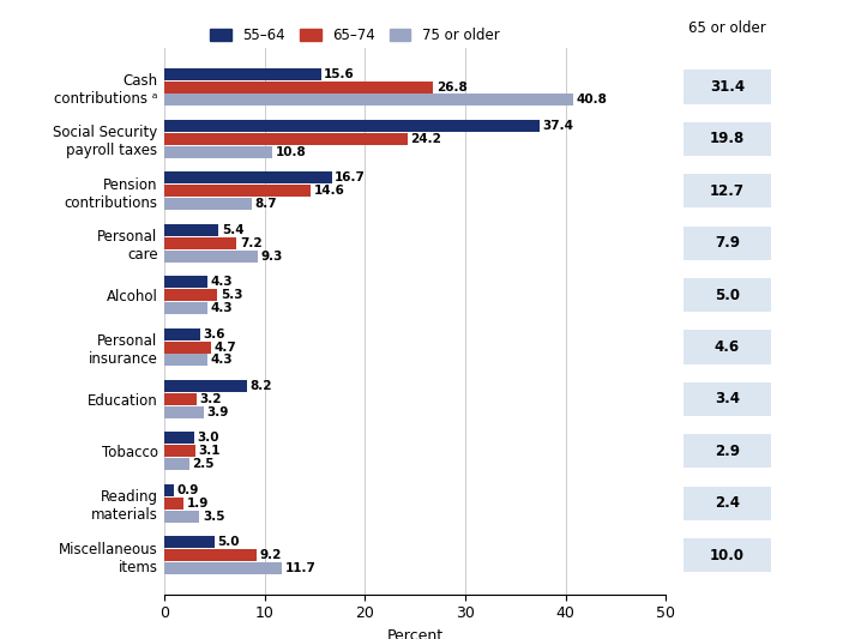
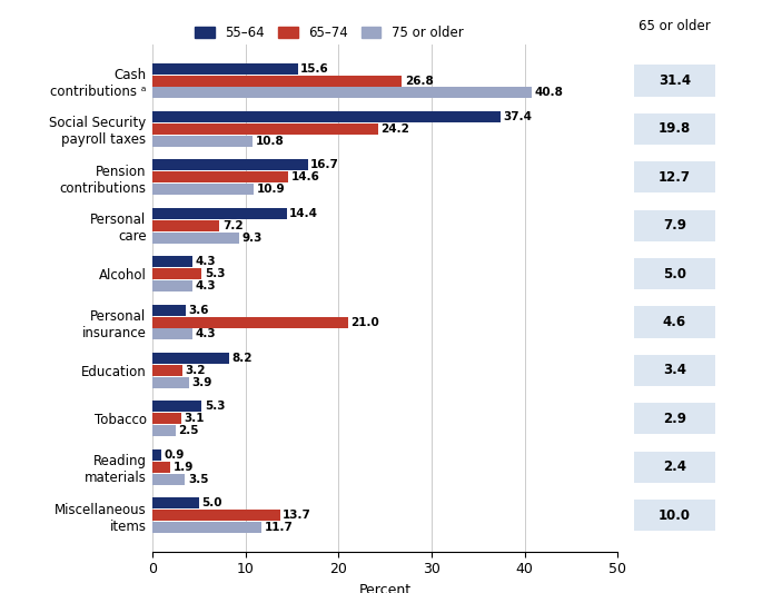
75 or older/Pension contributions: 8.7 -> 10.9
55–64/Personal care: 5.4 -> 14.4
65–74/Personal insurance: 4.7 -> 21.0
55–64/Tobacco: 3.0 -> 5.3
65–74/Miscellaneous items: 9.2 -> 13.7
